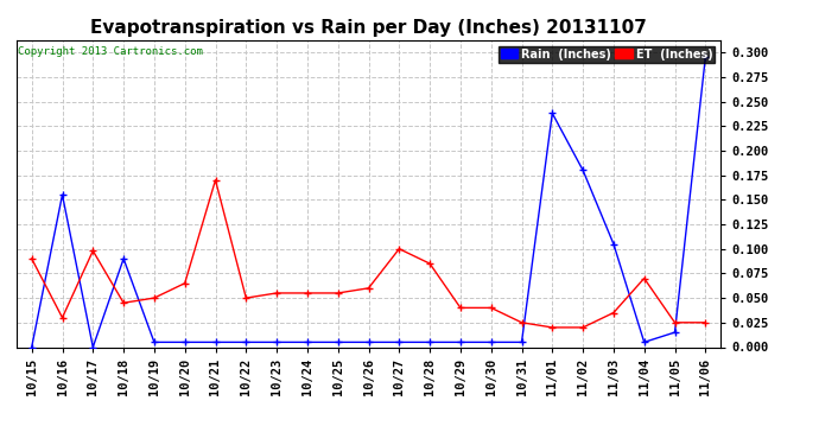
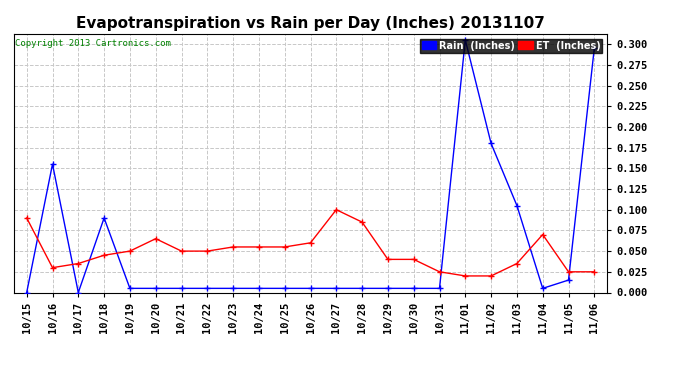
ET (Inches)/10/17: 0.098 -> 0.035
ET (Inches)/10/21: 0.170 -> 0.050
Rain (Inches)/11/01: 0.238 -> 0.305
